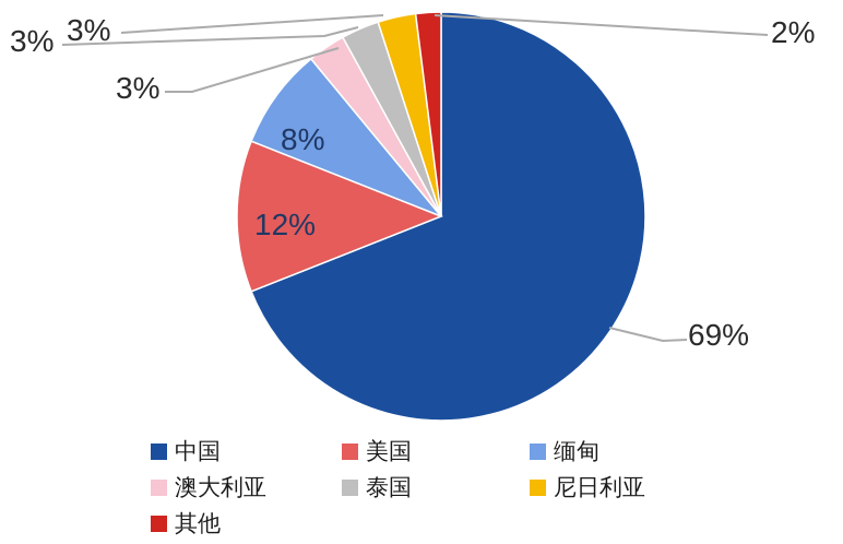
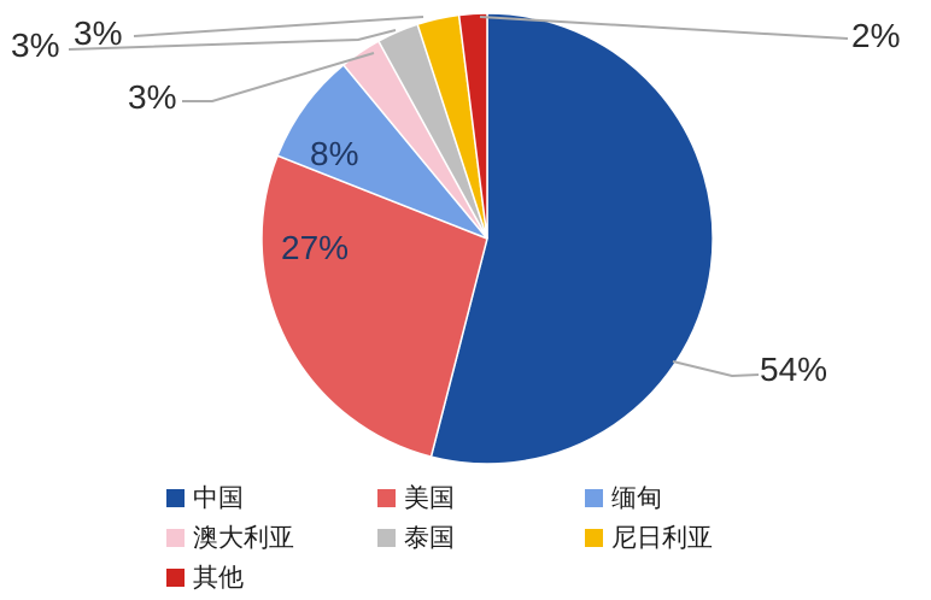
中国: 69% -> 54%
美国: 12% -> 27%
